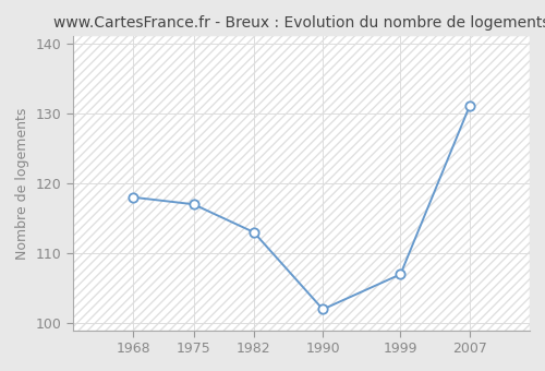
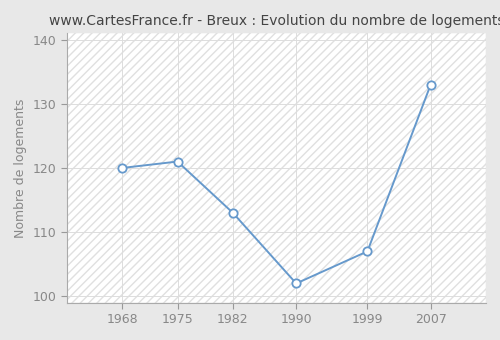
1968: 118 -> 120
1975: 117 -> 121
2007: 131 -> 133
